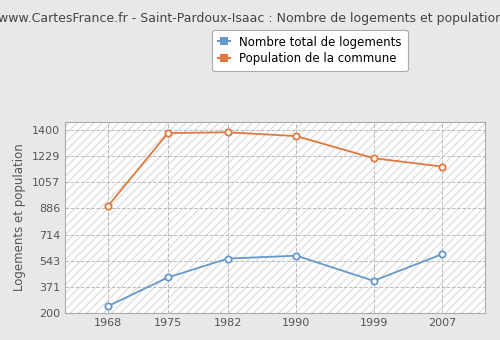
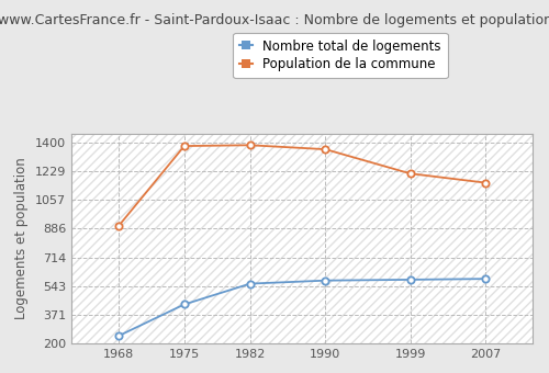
Nombre total de logements/1999: 410 -> 580
